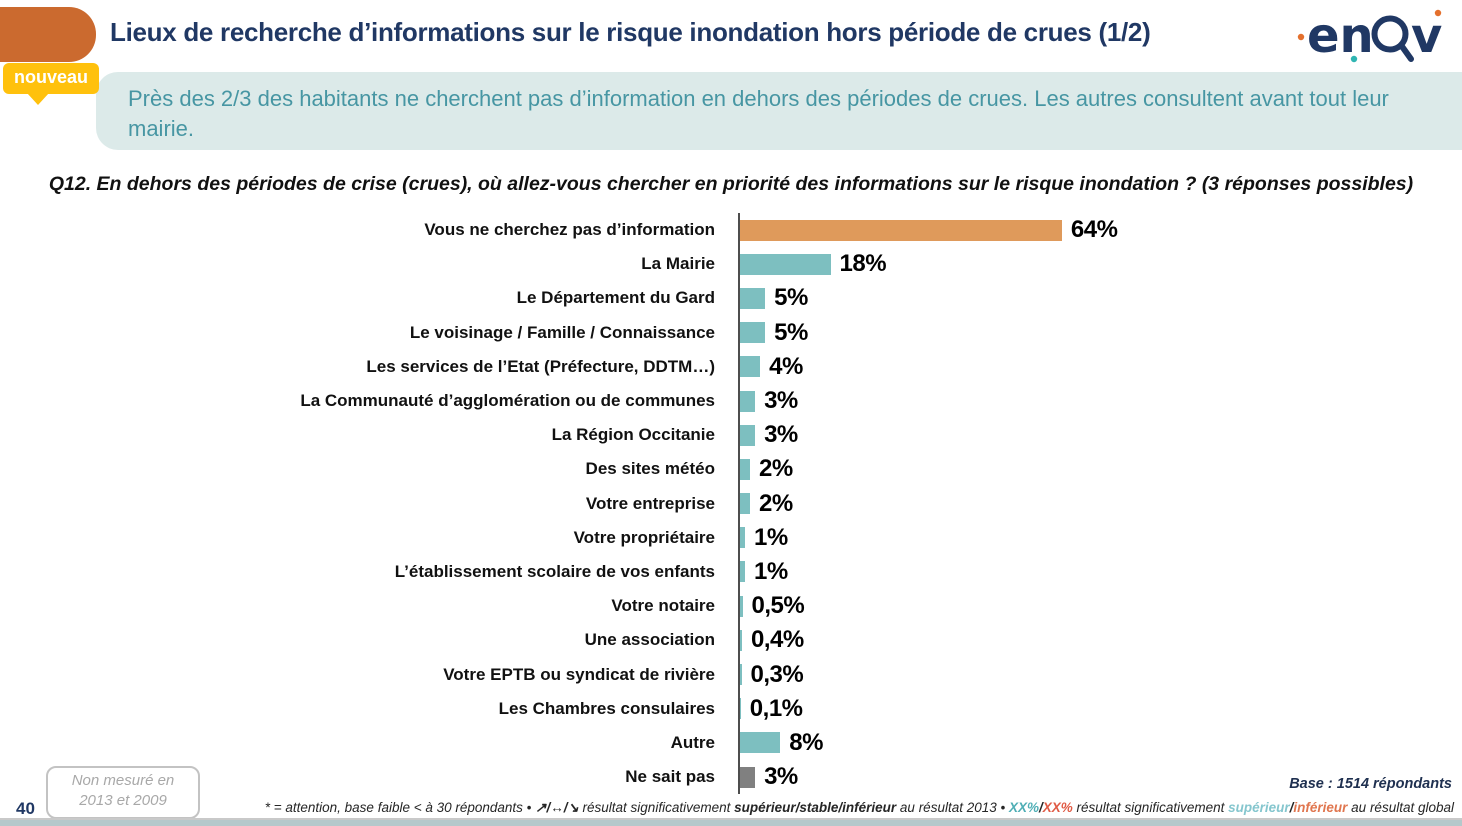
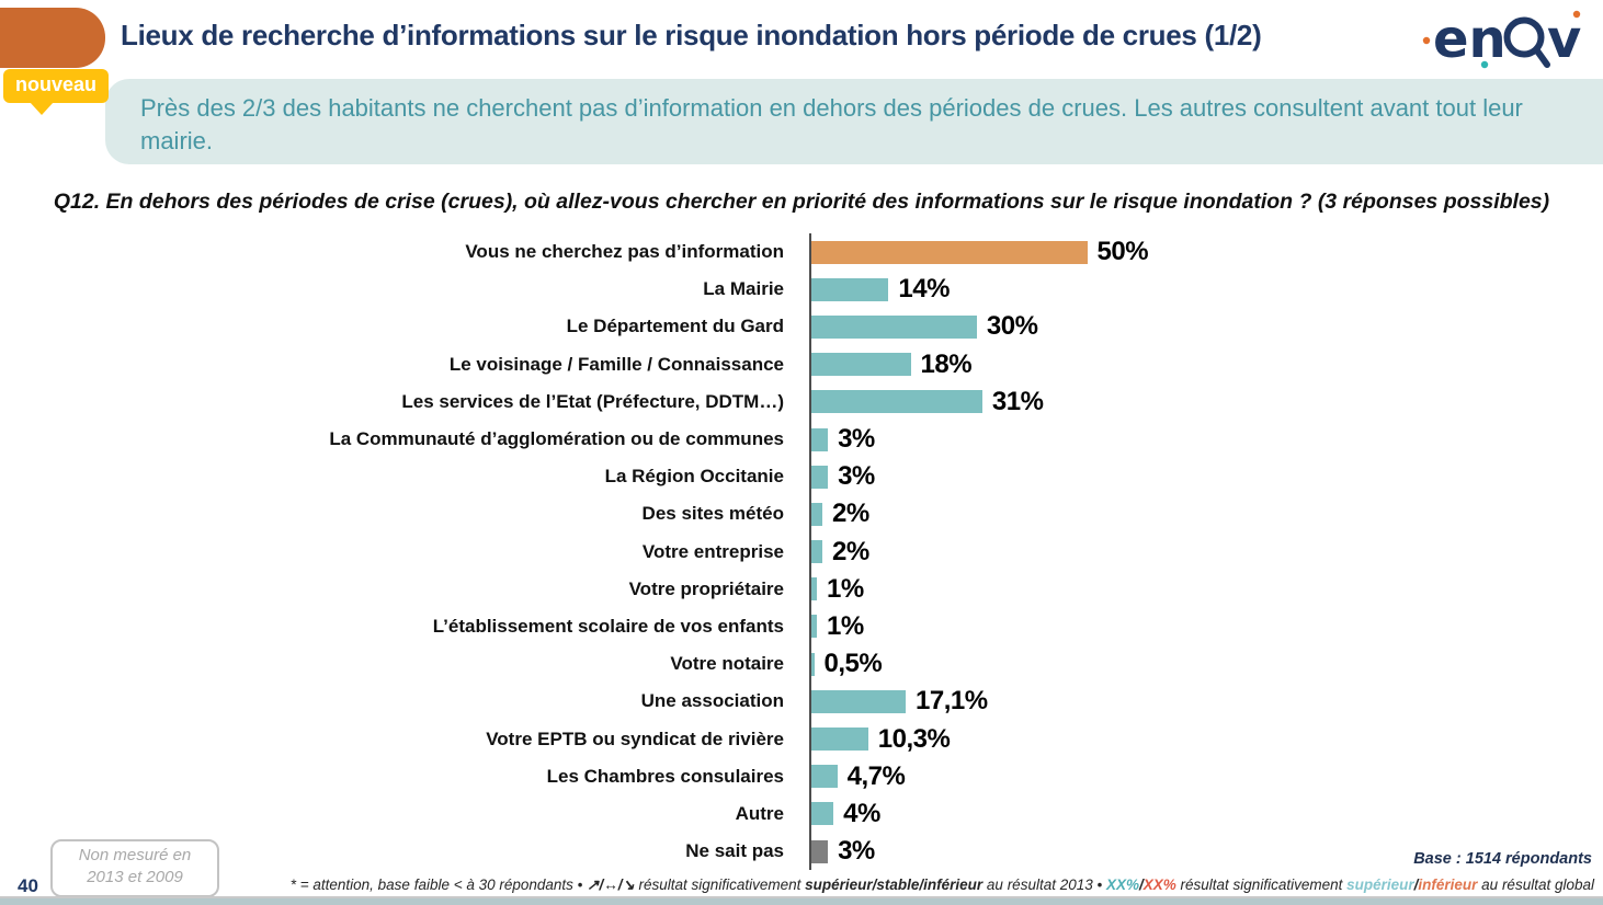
Vous ne cherchez pas d’information: 64% -> 50%
La Mairie: 18% -> 14%
Le Département du Gard: 5% -> 30%
Le voisinage / Famille / Connaissance: 5% -> 18%
Les services de l’Etat (Préfecture, DDTM…): 4% -> 31%
Une association: 0,4% -> 17,1%
Votre EPTB ou syndicat de rivière: 0,3% -> 10,3%
Les Chambres consulaires: 0,1% -> 4,7%
Autre: 8% -> 4%
